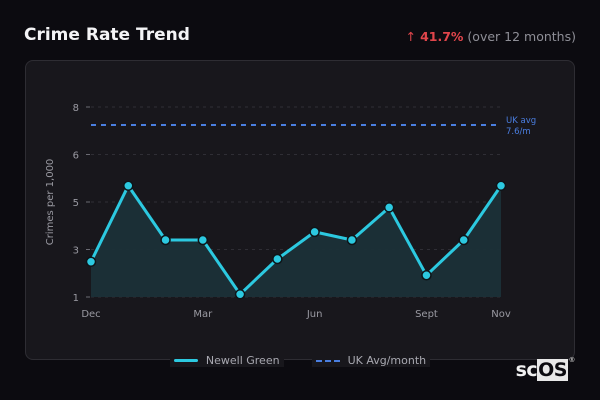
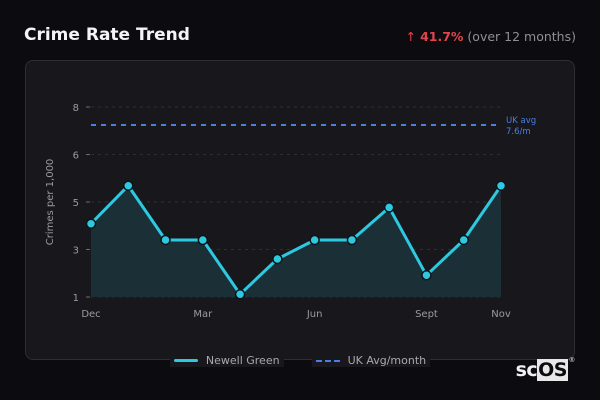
Newell Green/Dec: 2.4 -> 3.8
Newell Green/Jun: 3.5 -> 3.2
